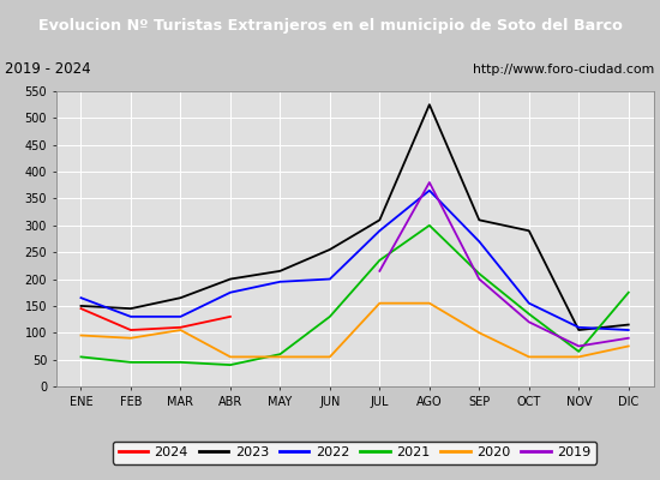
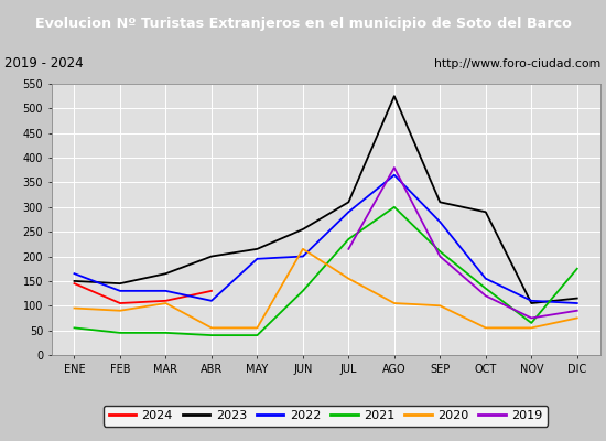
2022/ABR: 175 -> 110
2021/MAY: 60 -> 40
2020/JUN: 55 -> 215
2020/AGO: 155 -> 105
